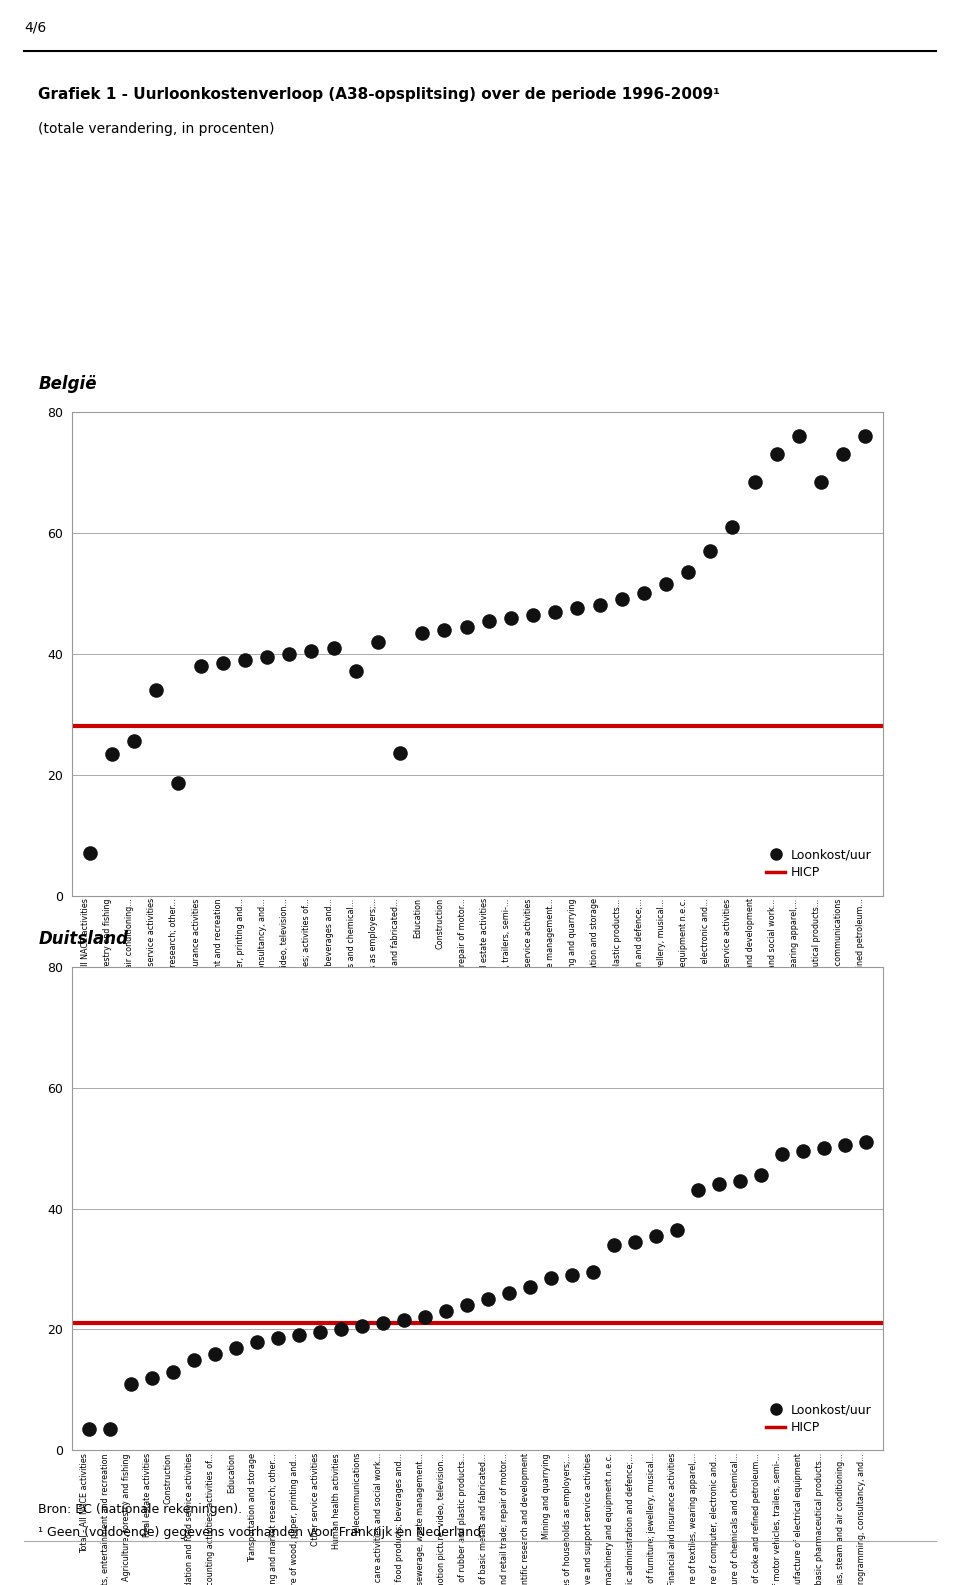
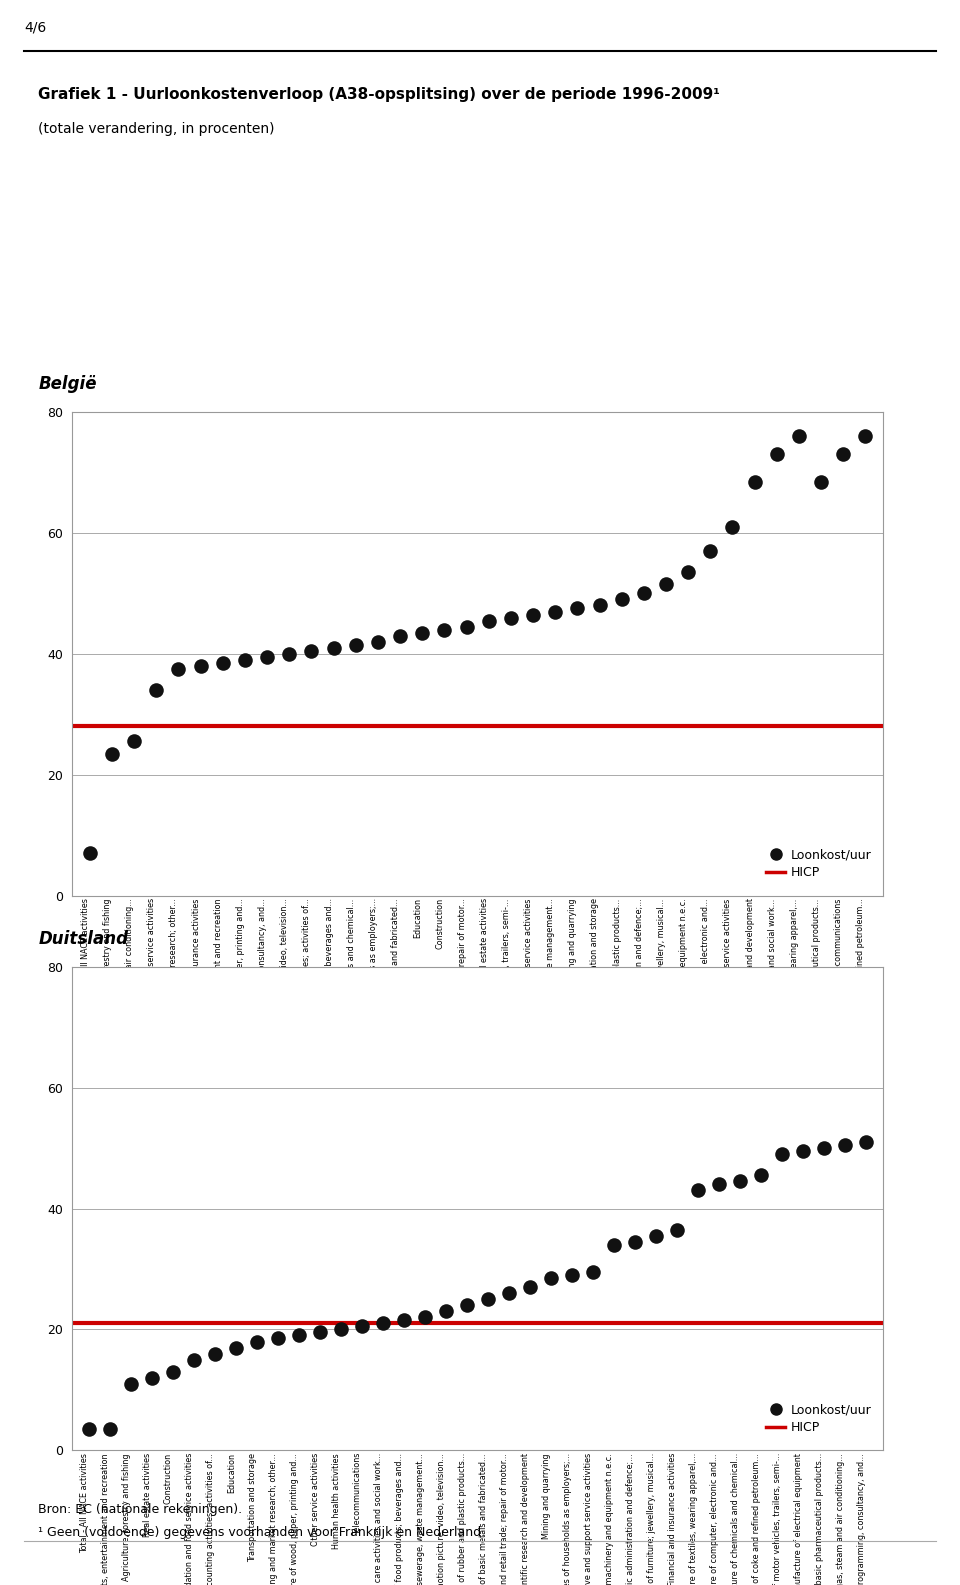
Advertising and market research; other...: 18.6 -> 37.5
Manufacture of chemicals and chemical...: 37.2 -> 41.5
Manufacture of basic metals and fabricated...: 23.6 -> 43.0
